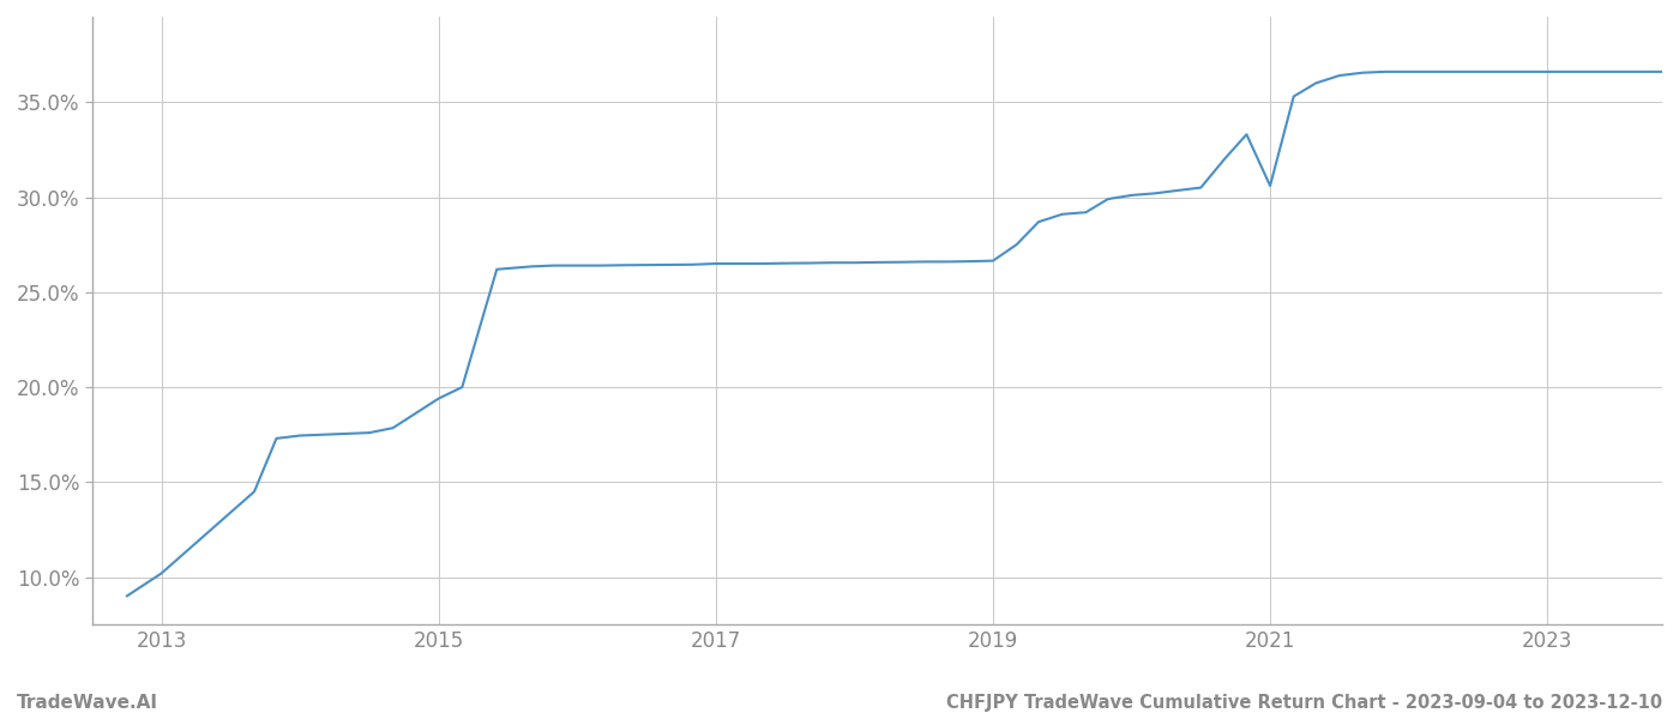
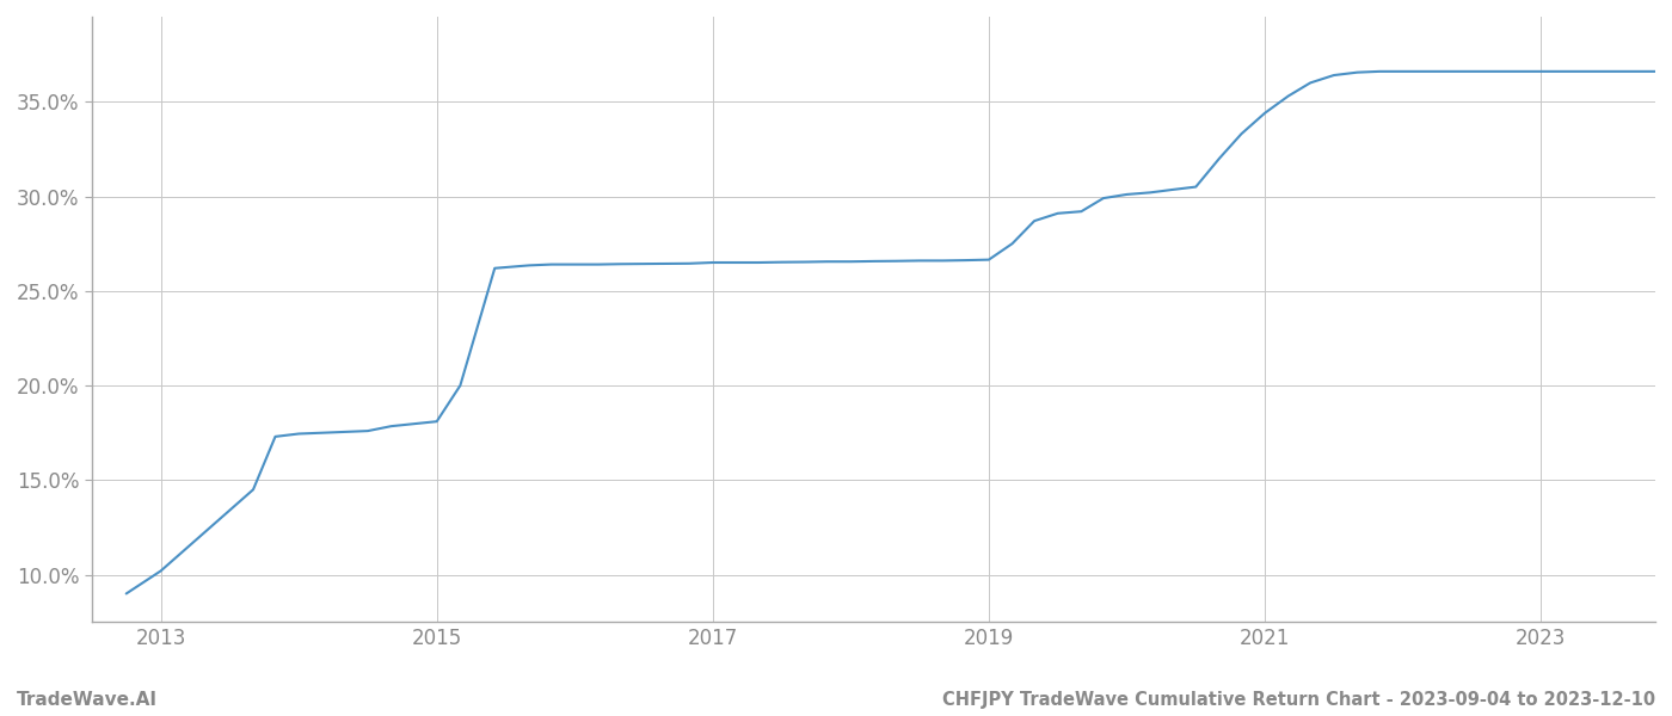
2015: 19.4% -> 18.1%
2021: 30.6% -> 34.4%
